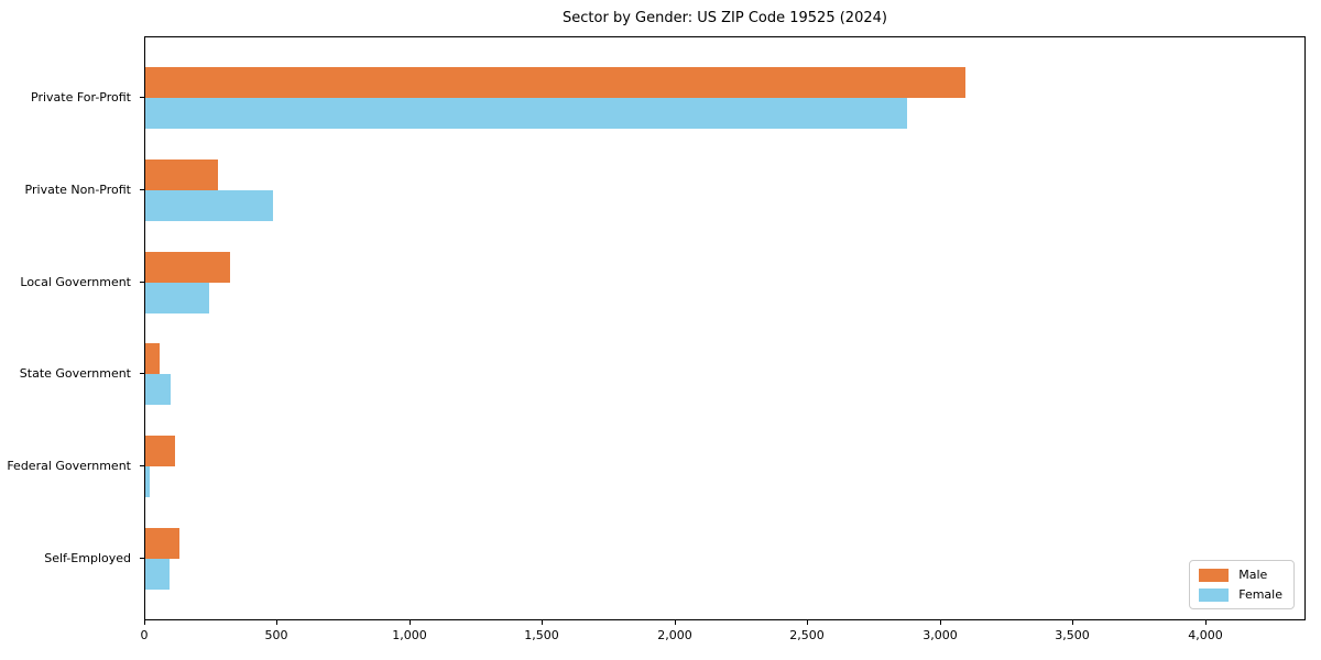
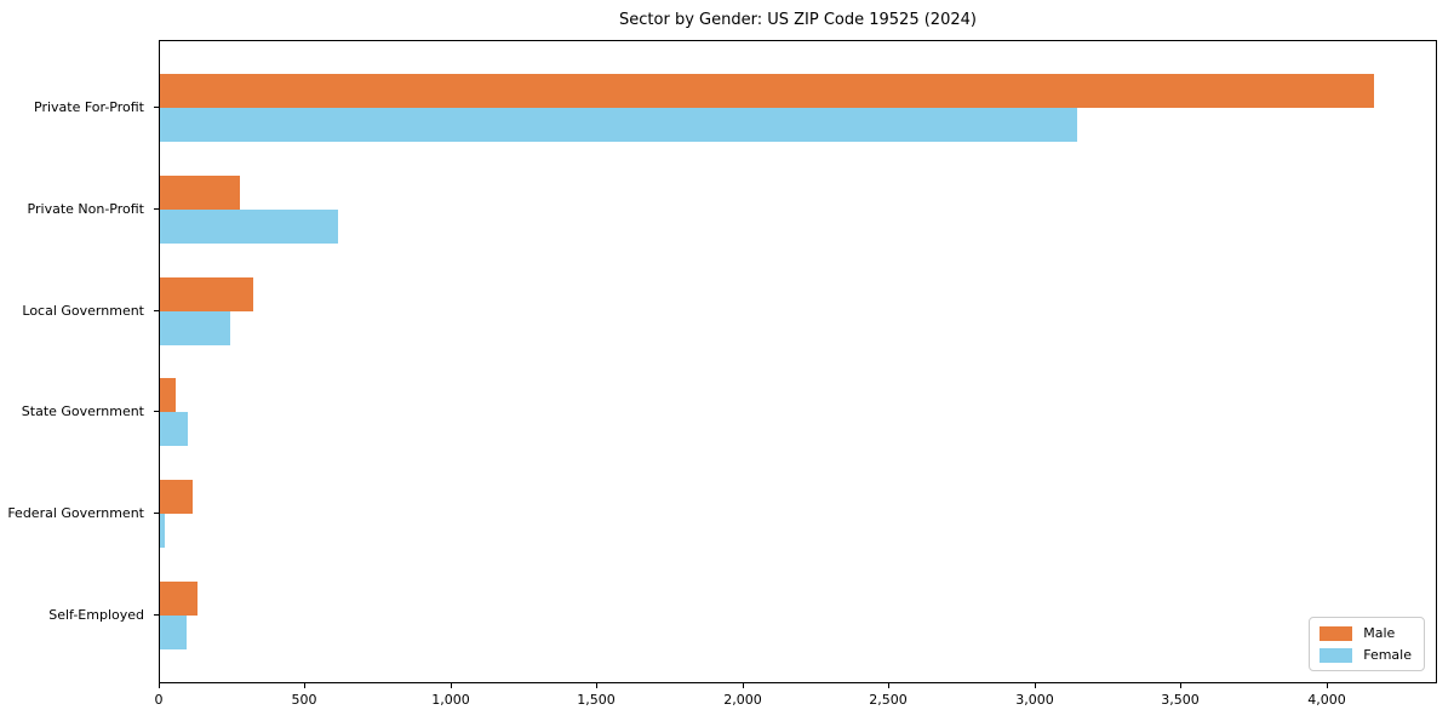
Male/Private For-Profit: 3090 -> 4160
Female/Private For-Profit: 2870 -> 3140
Female/Private Non-Profit: 480 -> 610
